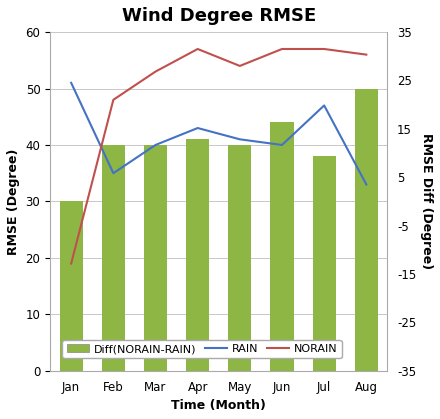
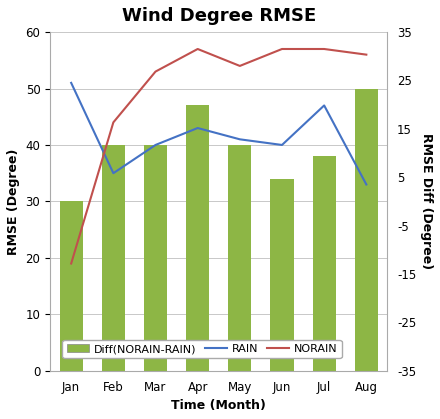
NORAIN/Feb: 48 -> 44
Diff(NORAIN-RAIN)/Apr: 41 -> 47
Diff(NORAIN-RAIN)/Jun: 44 -> 34
